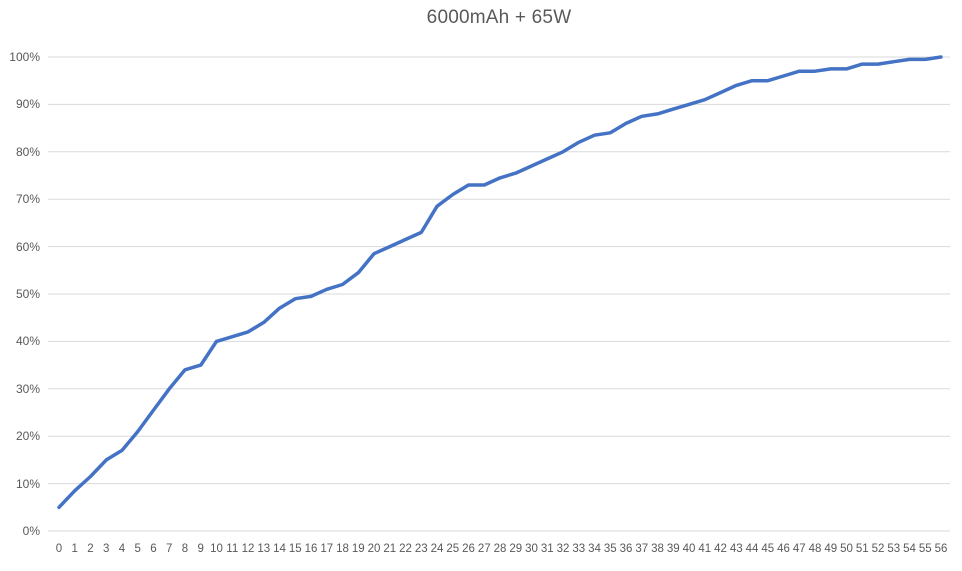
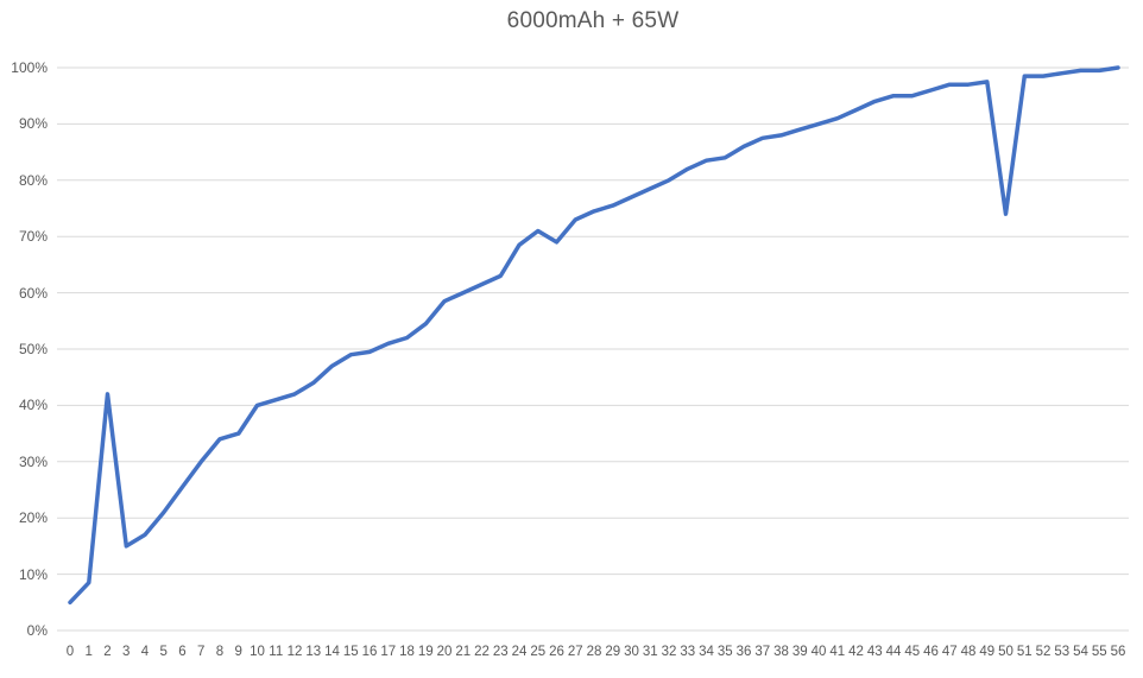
2: 12% -> 42%
26: 73% -> 69%
50: 98% -> 74%
